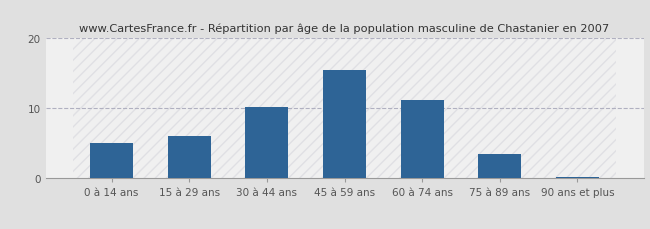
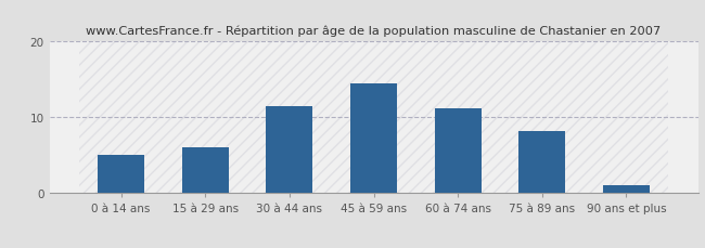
30 à 44 ans: 10.2 -> 11.4
45 à 59 ans: 15.5 -> 14.4
75 à 89 ans: 3.5 -> 8.2
90 ans et plus: 0.2 -> 1.0
